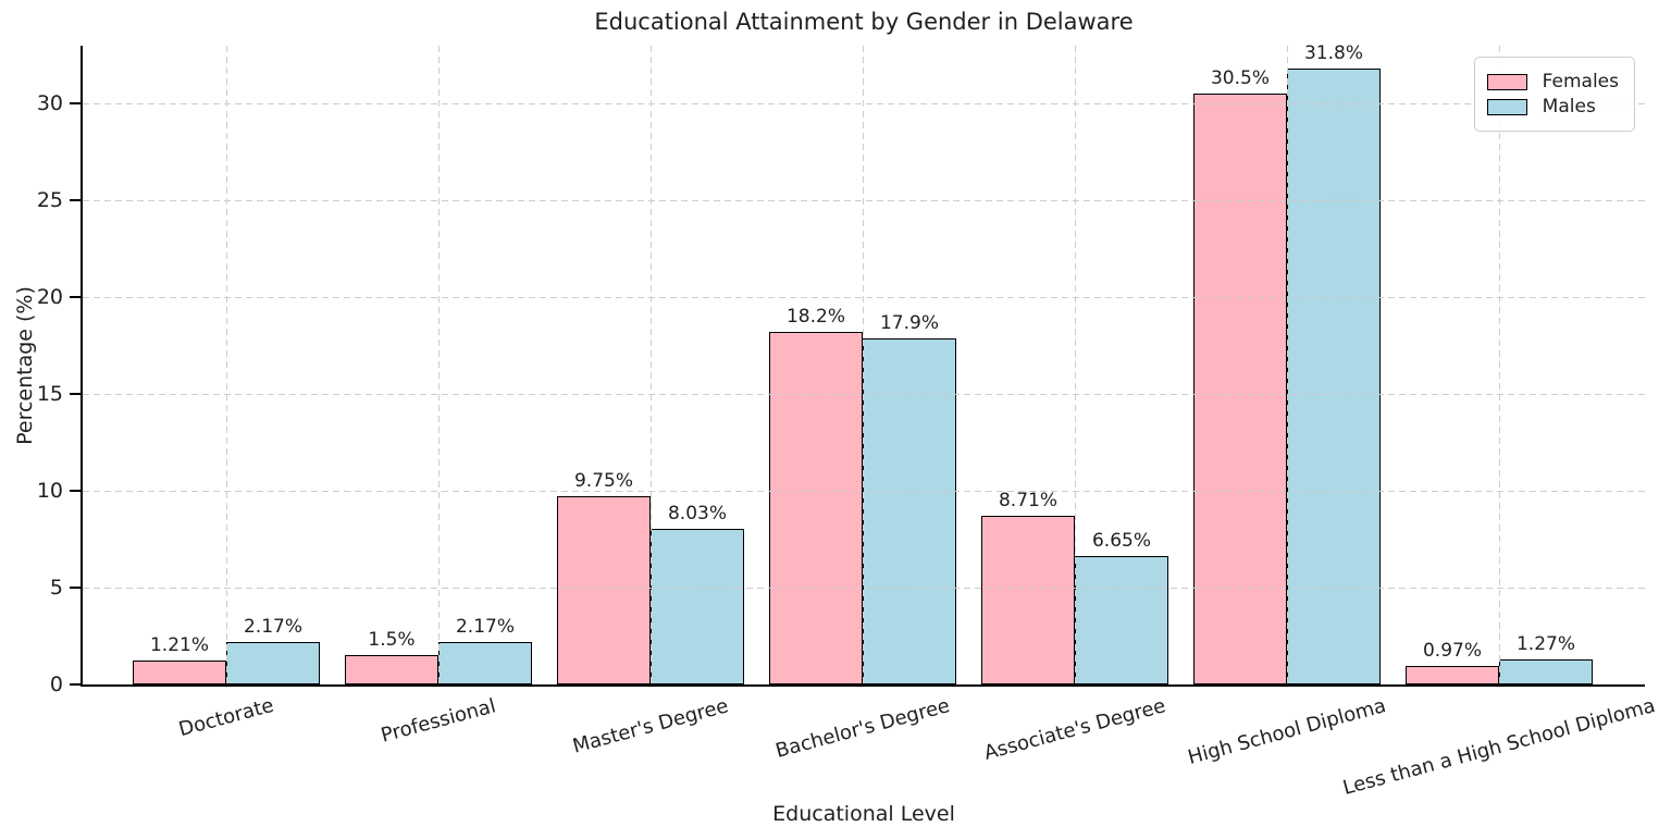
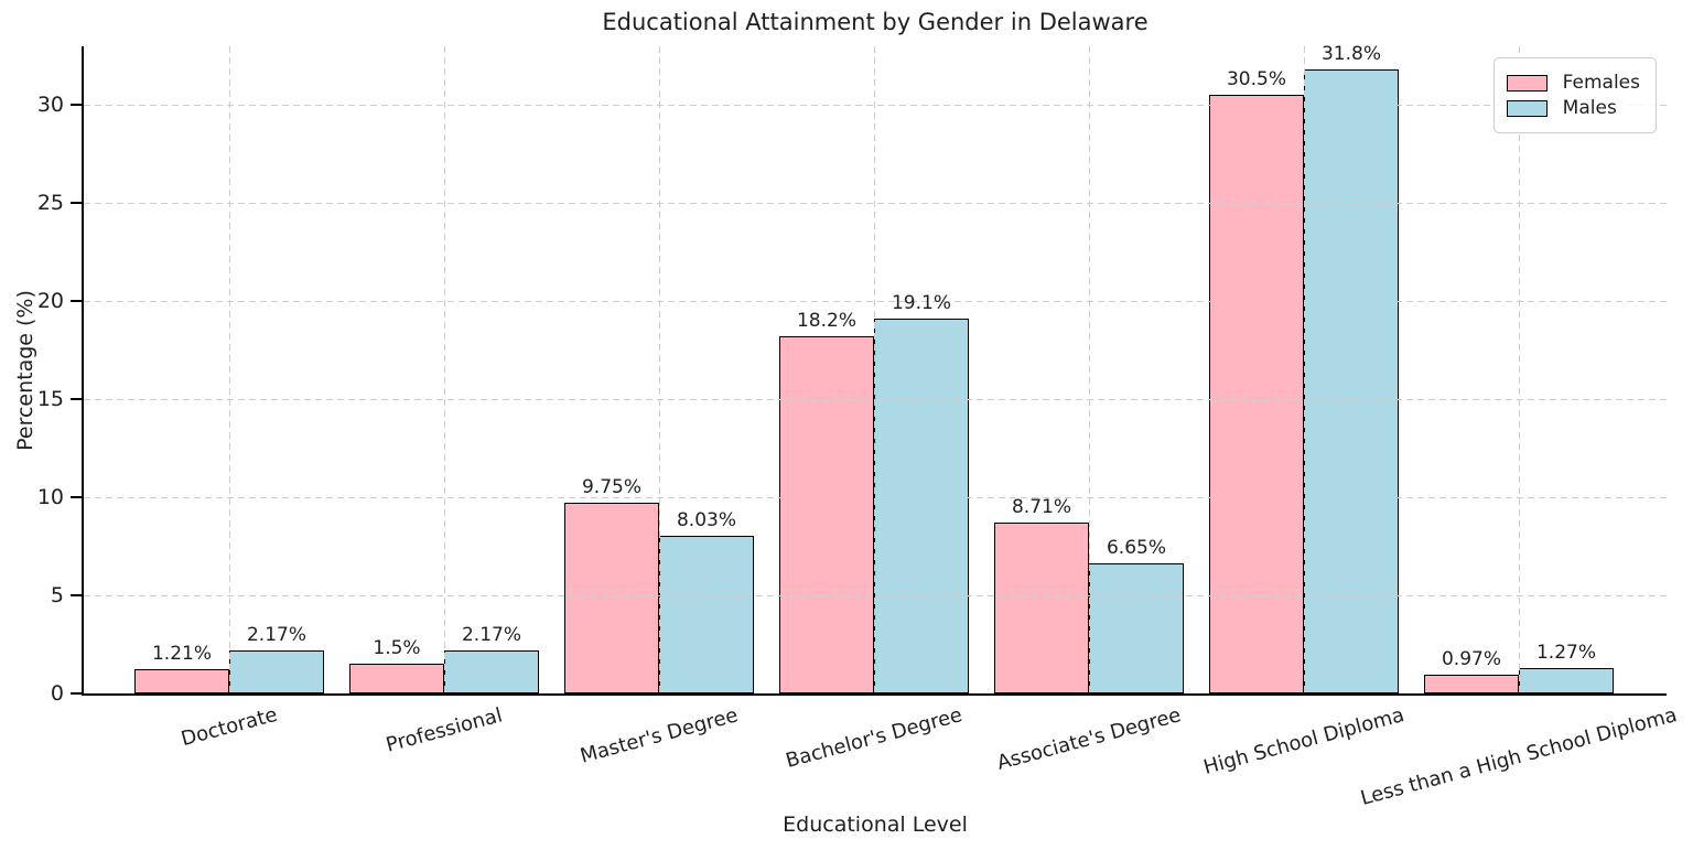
Males/Bachelor's Degree: 17.9% -> 19.1%
